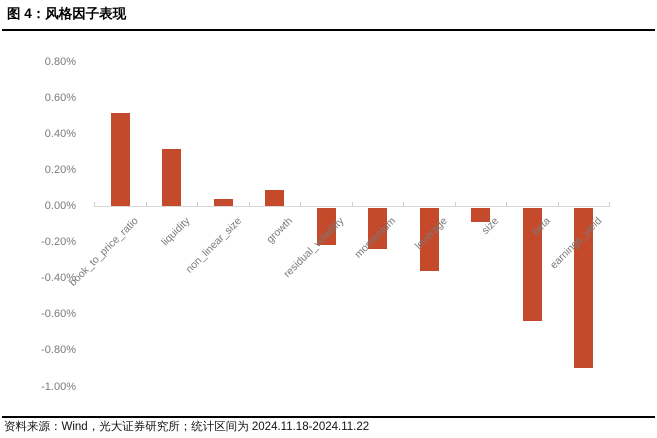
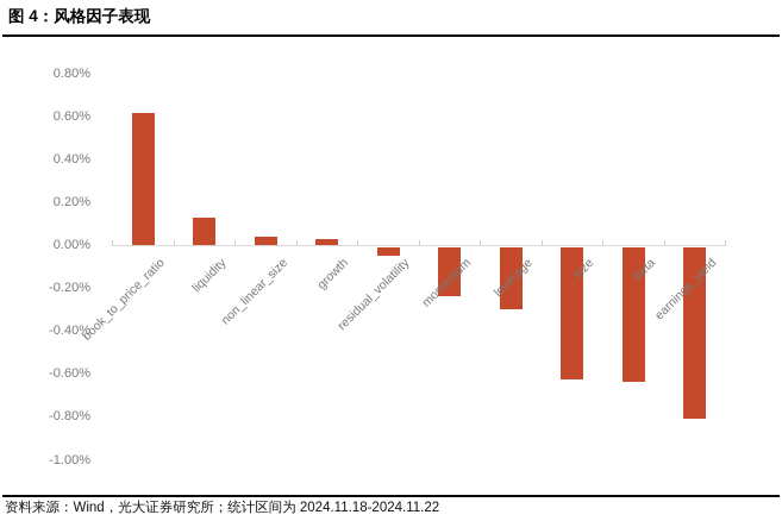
book_to_price_ratio: 0.52% -> 0.62%
liquidity: 0.32% -> 0.13%
growth: 0.09% -> 0.03%
residual_volatility: -0.21% -> -0.04%
leverage: -0.35% -> -0.29%
size: -0.08% -> -0.62%
earnings_yield: -0.89% -> -0.80%
